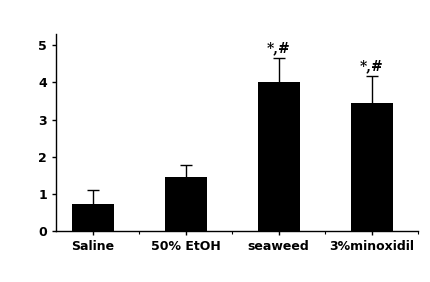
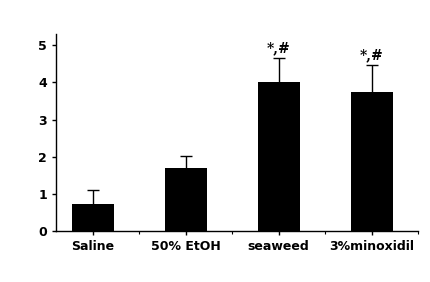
50% EtOH: 1.45 -> 1.70
3%minoxidil: 3.45 -> 3.75
